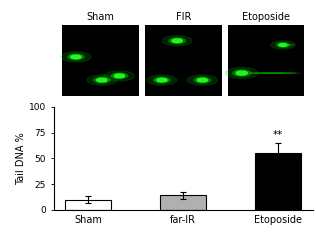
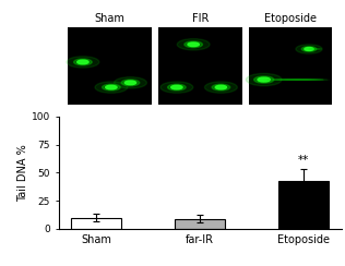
far-IR: 14 -> 9
Etoposide: 55 -> 43
